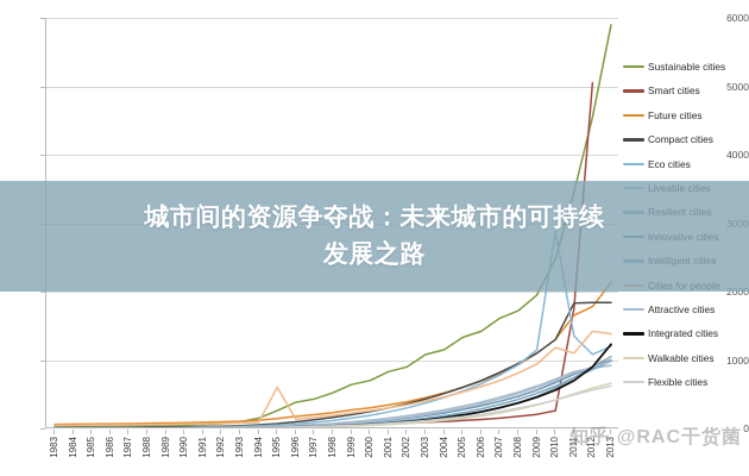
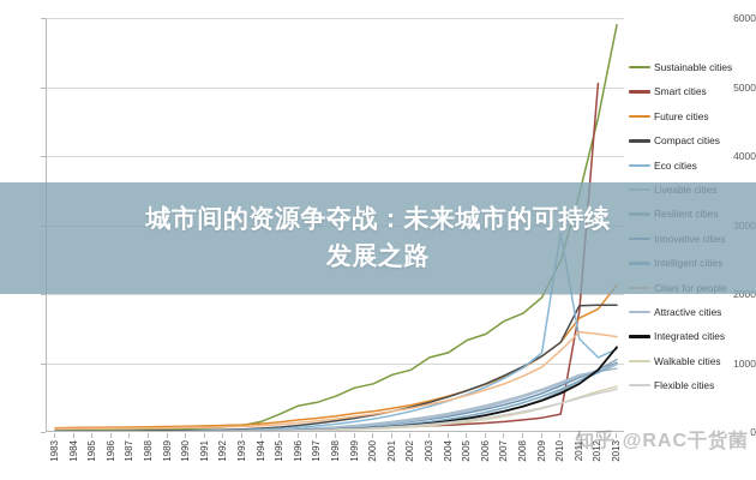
Cities for people/1995: 600 -> 100
Cities for people/2011: 1100 -> 1400
